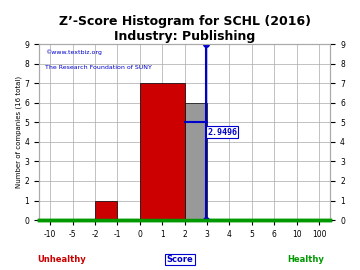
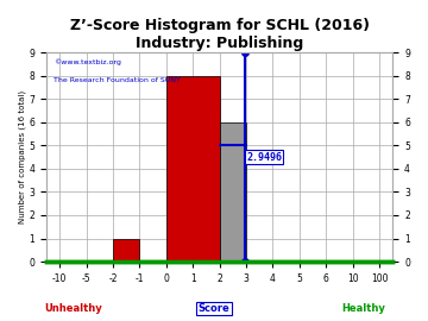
1: 7 -> 8
